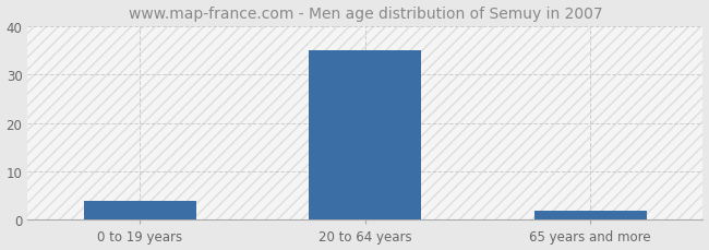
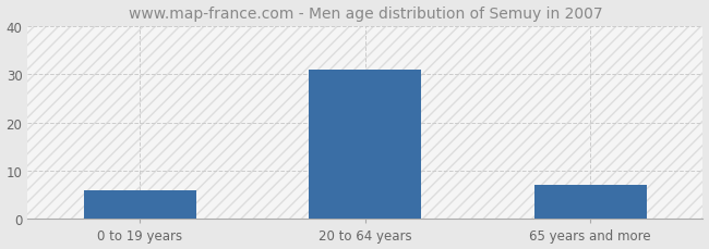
0 to 19 years: 4 -> 6
20 to 64 years: 35 -> 31
65 years and more: 2 -> 7
